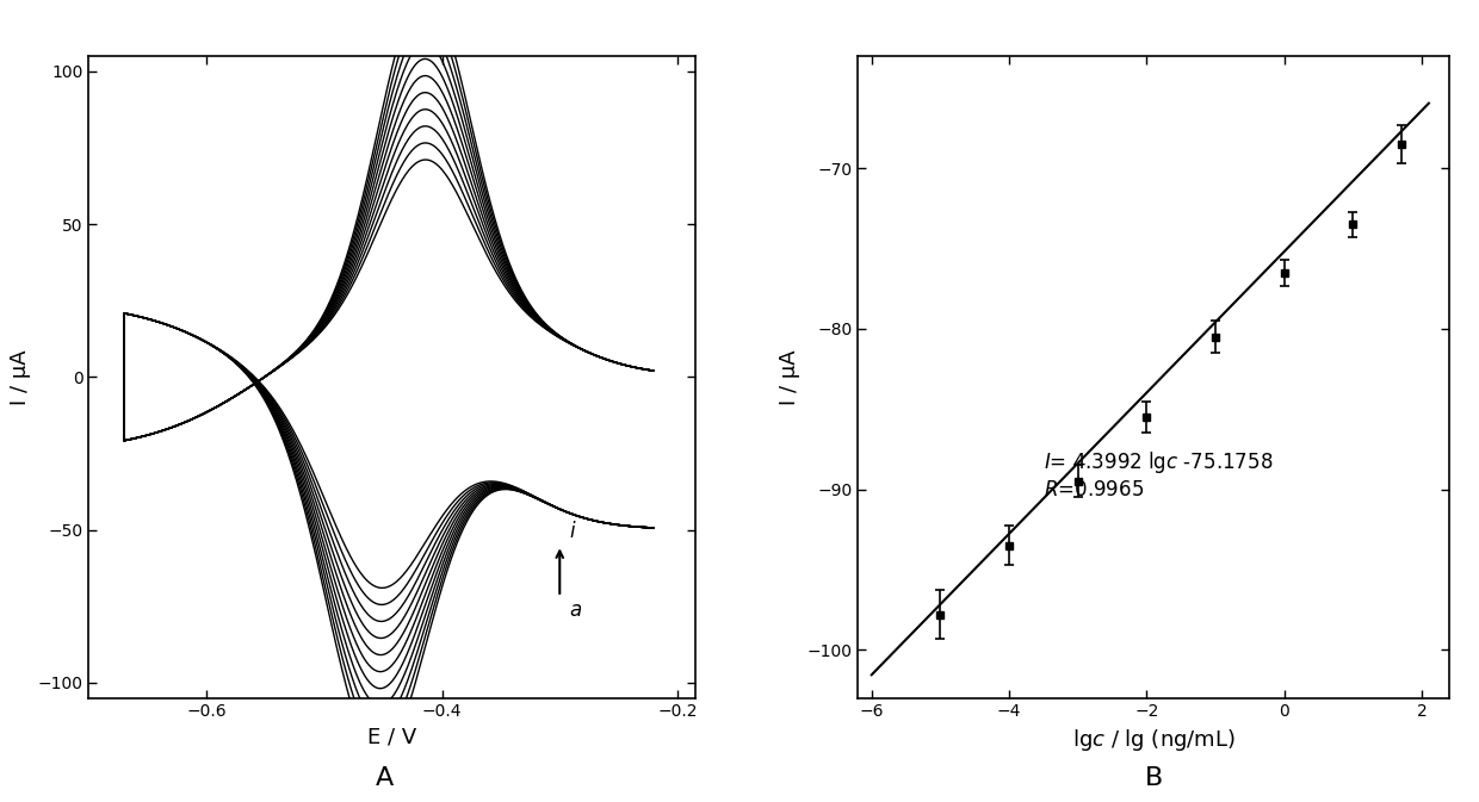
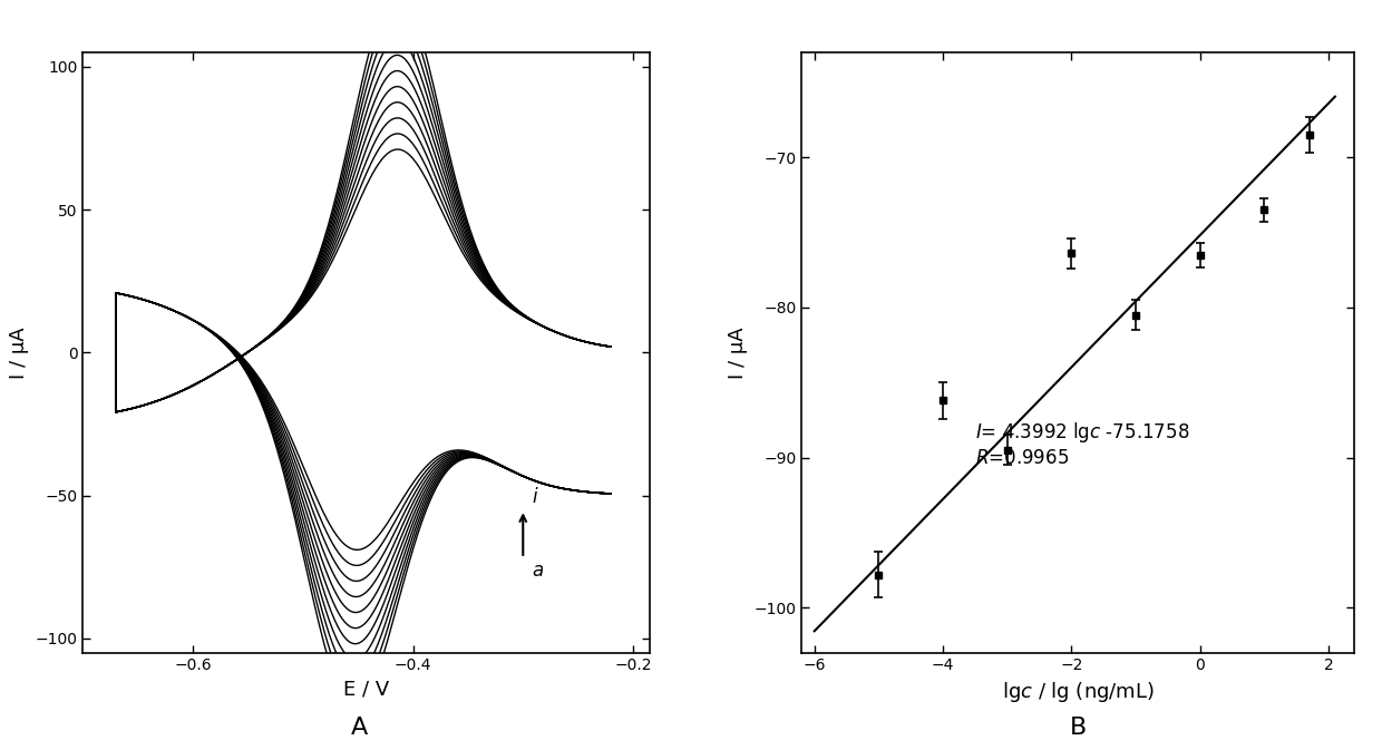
−4: -93.5 -> -86.2
−2: -85.5 -> -76.4
